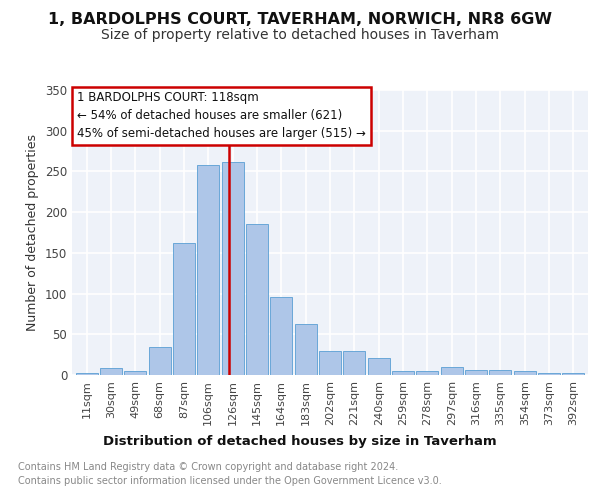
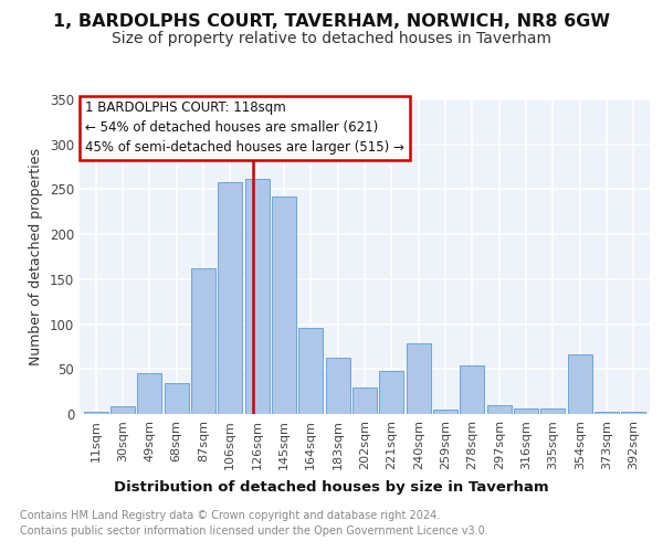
49sqm: 5 -> 46
145sqm: 185 -> 242
221sqm: 30 -> 48
240sqm: 21 -> 78
278sqm: 5 -> 54
354sqm: 5 -> 66
